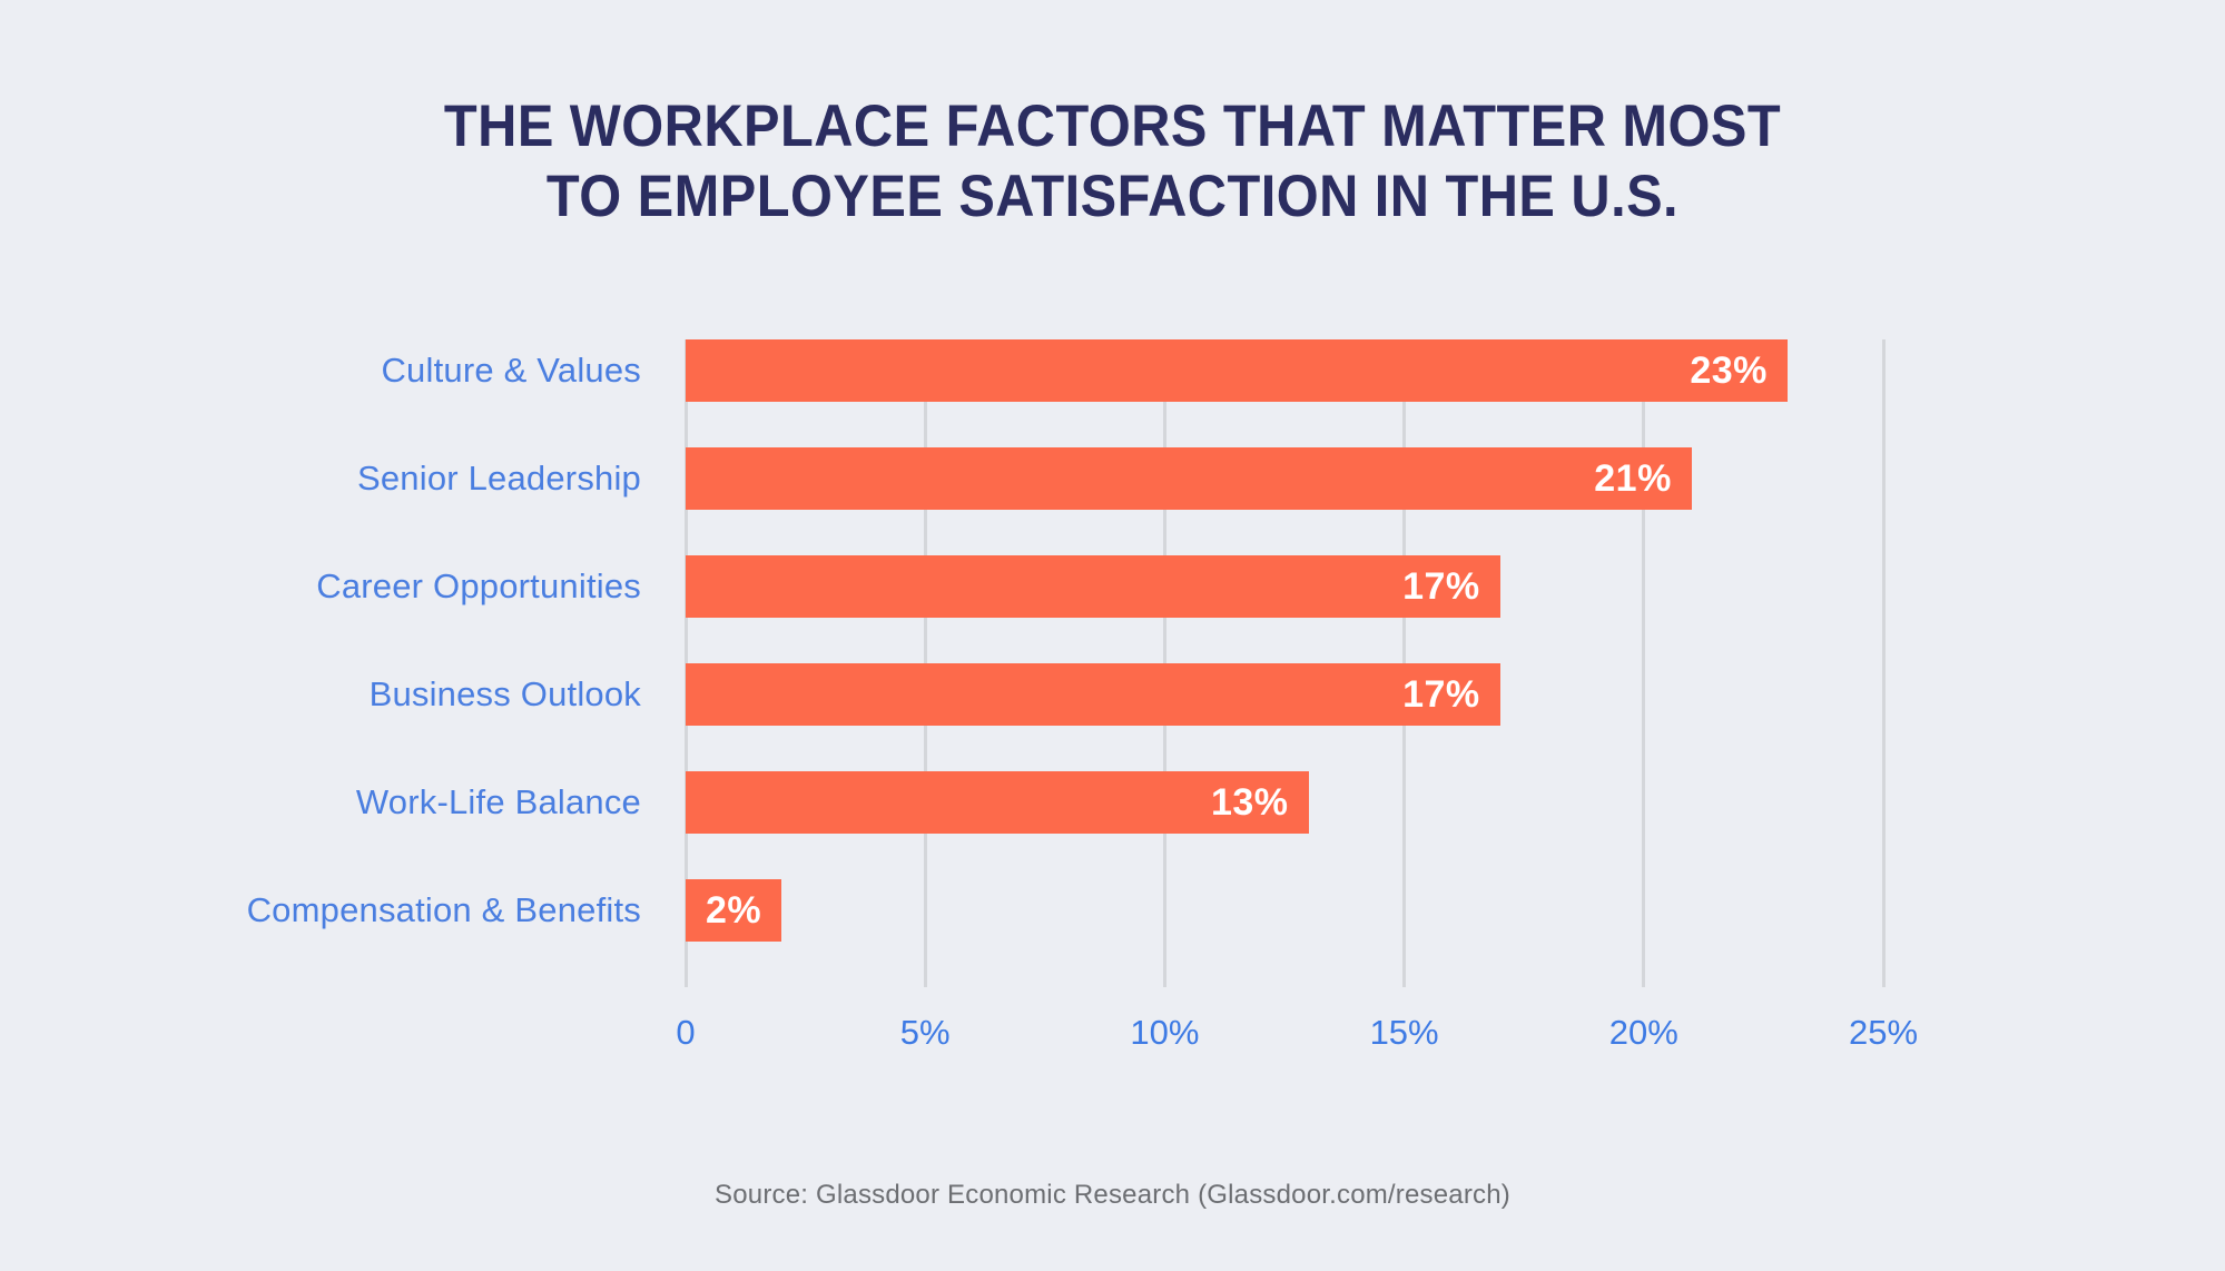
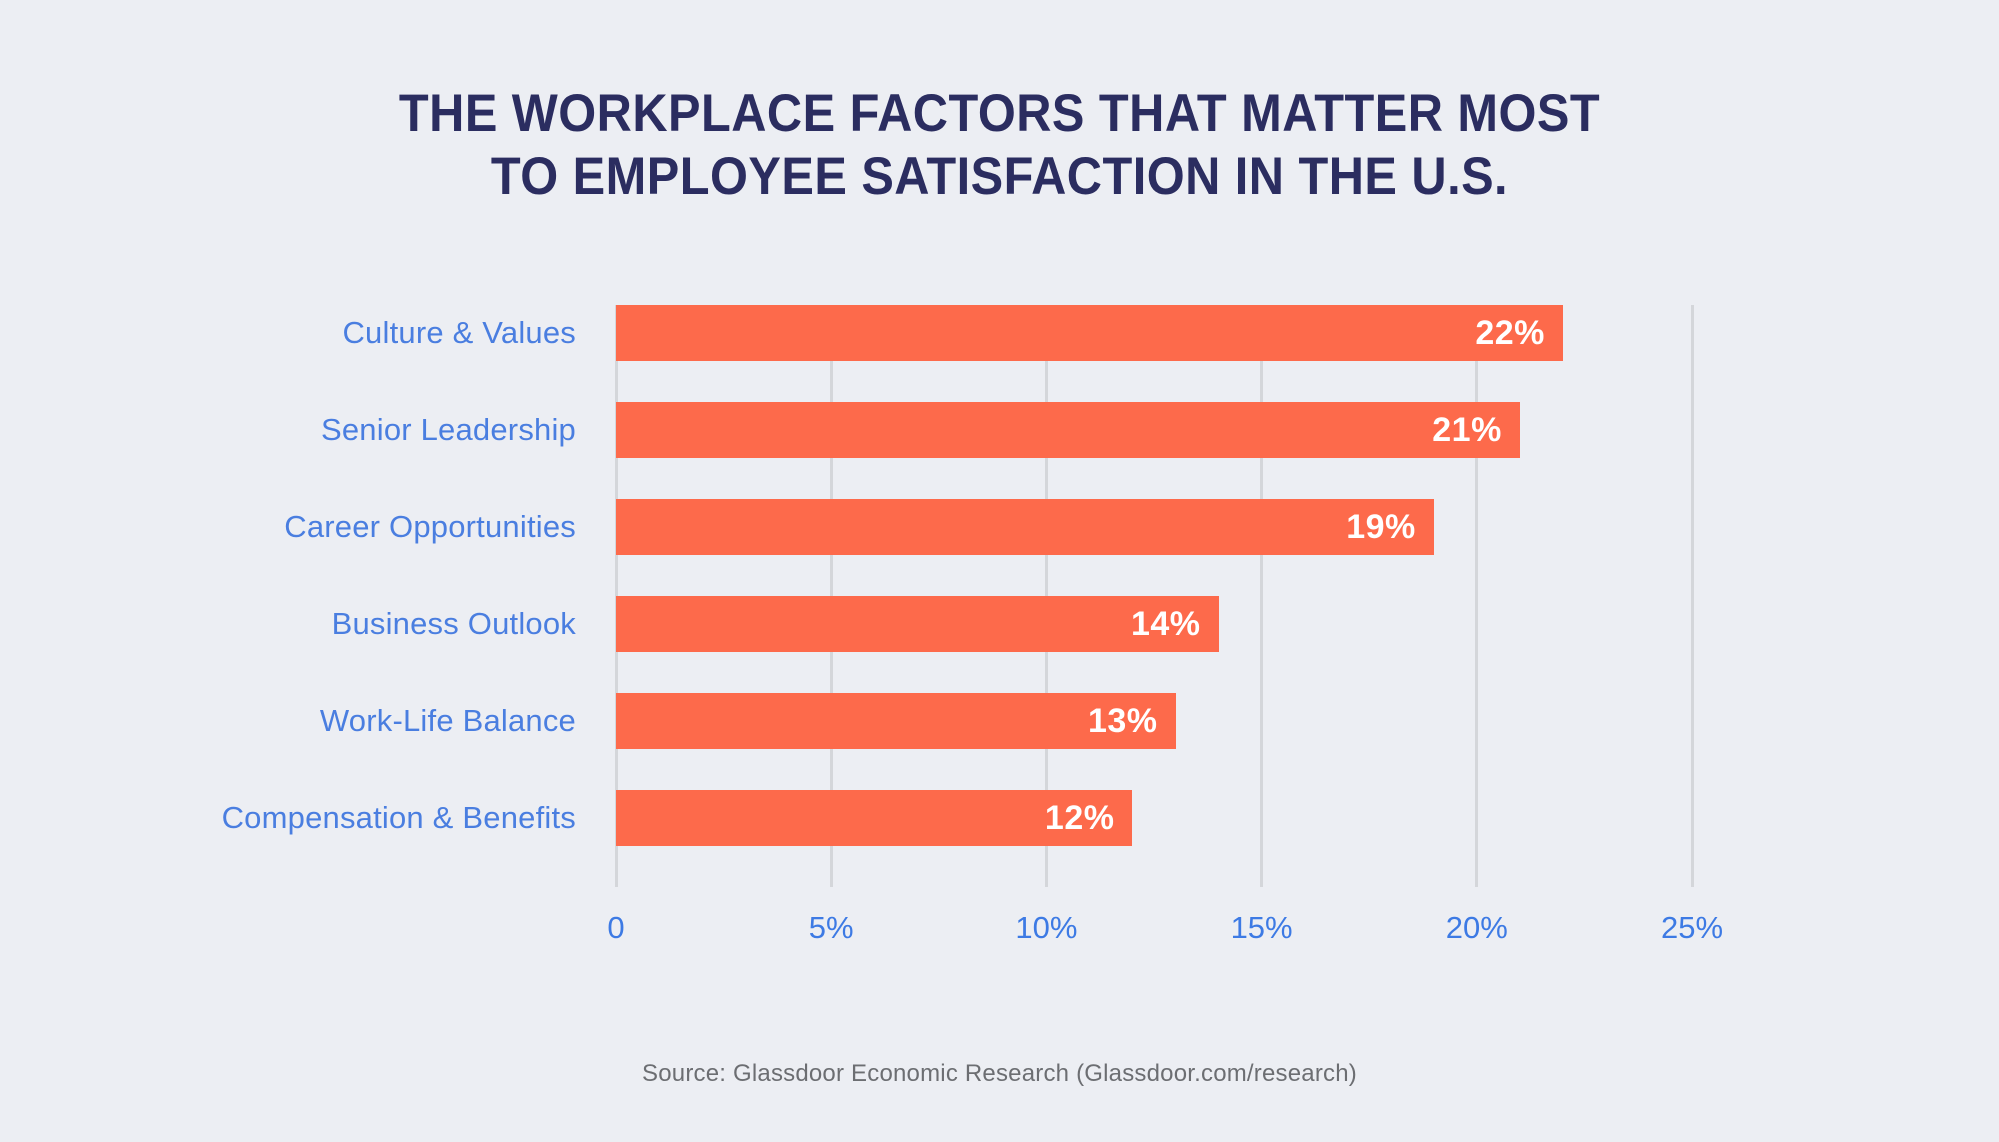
Culture & Values: 23% -> 22%
Career Opportunities: 17% -> 19%
Business Outlook: 17% -> 14%
Compensation & Benefits: 2% -> 12%
